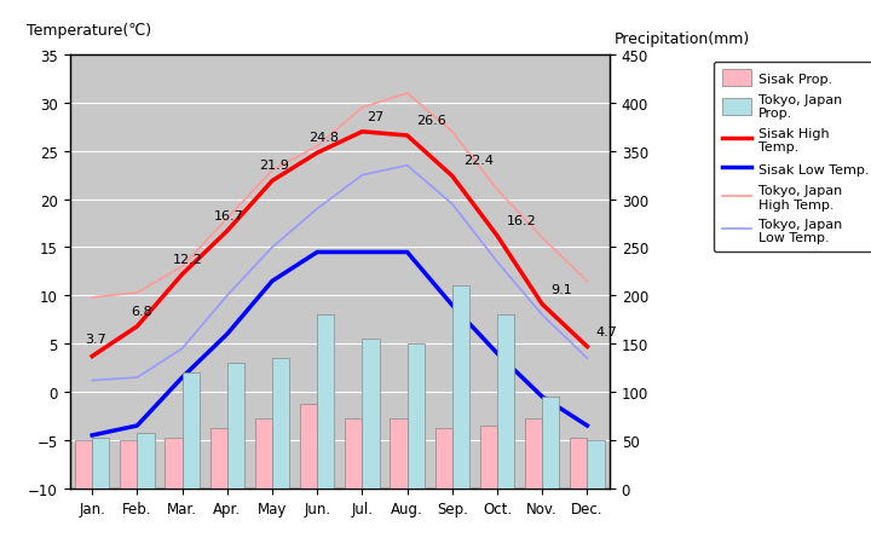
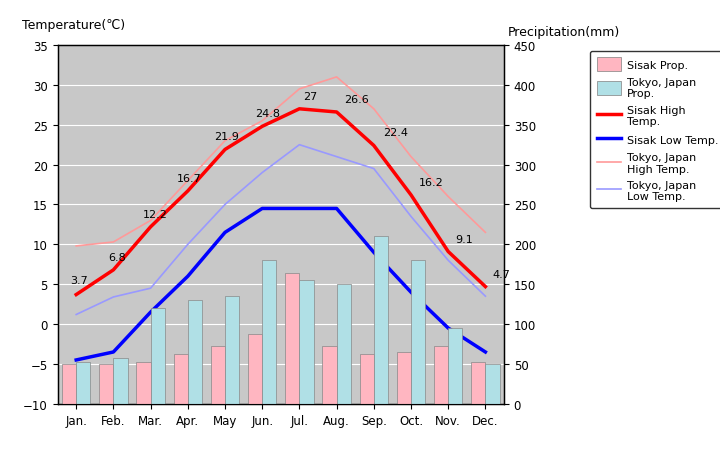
Tokyo, Japan Low Temp./Feb.: 1.5 -> 3.4
Sisak Prop./Jul.: 72 -> 164
Tokyo, Japan Low Temp./Aug.: 23.5 -> 21.0
